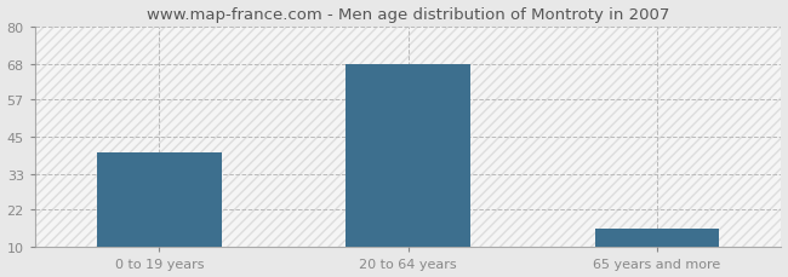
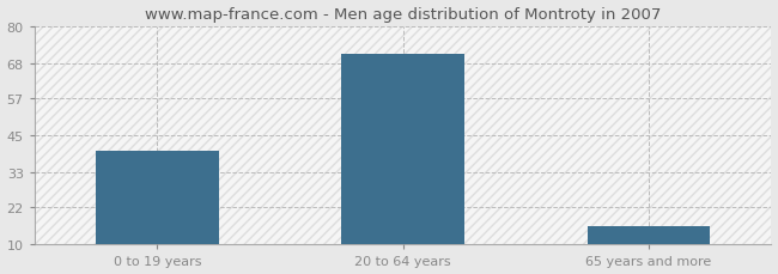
20 to 64 years: 68 -> 71
